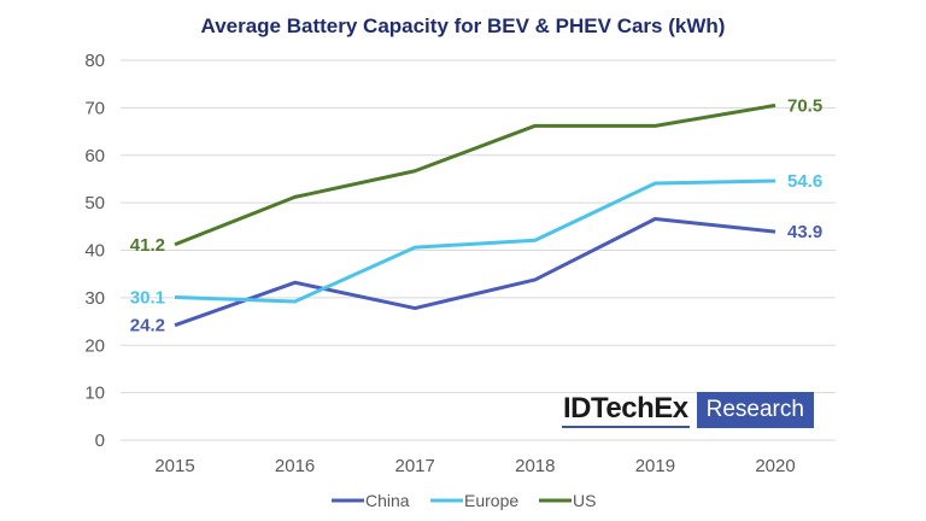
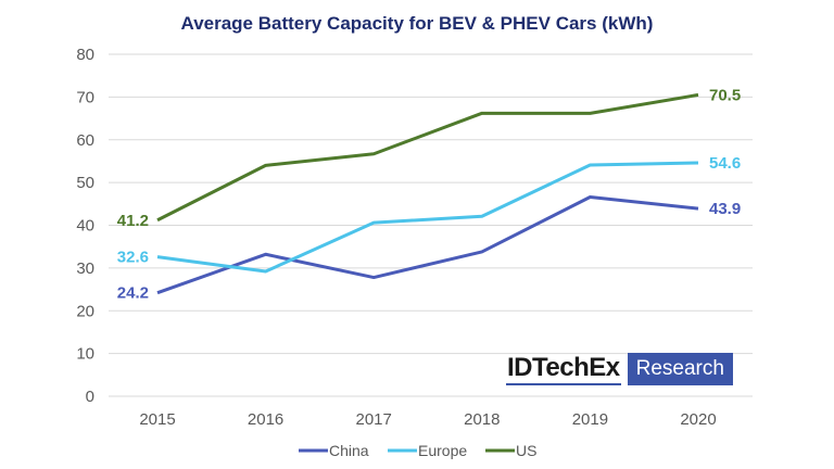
Europe/2015: 30.1 -> 32.6
US/2016: 51 -> 54
